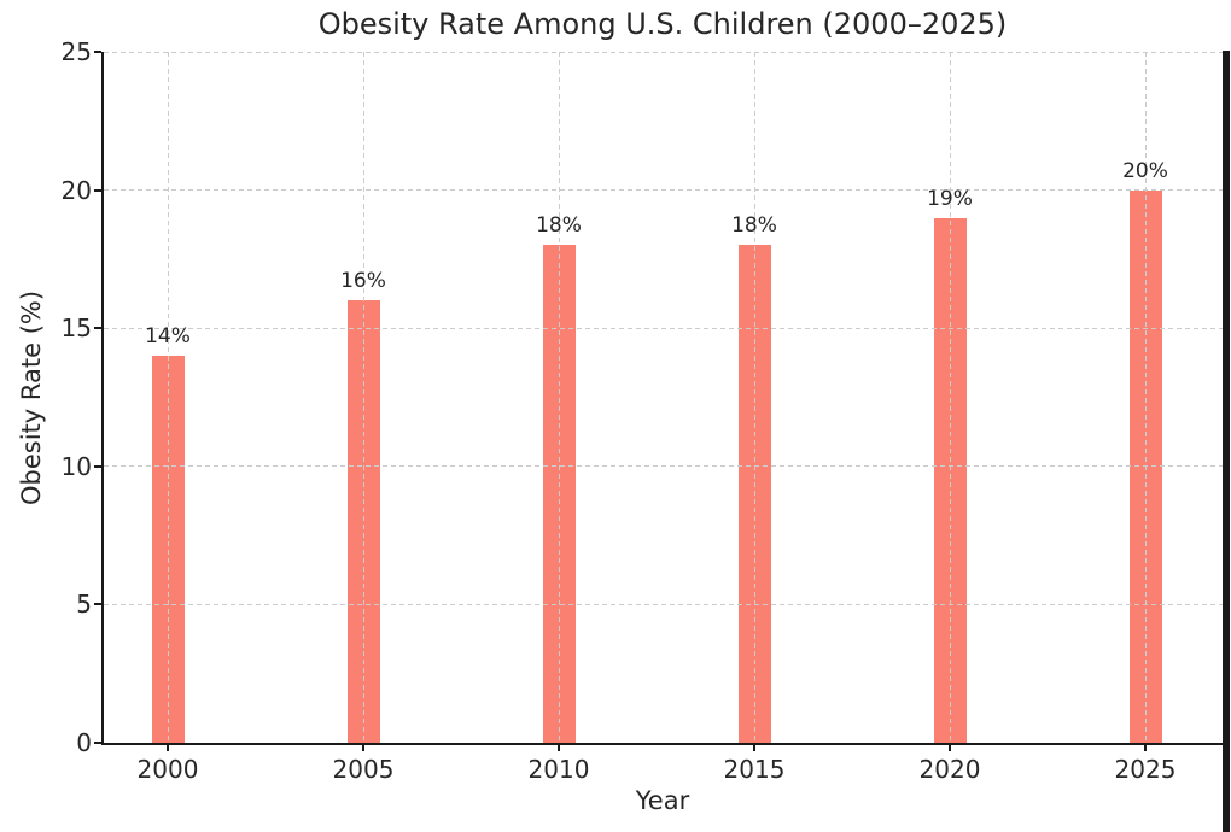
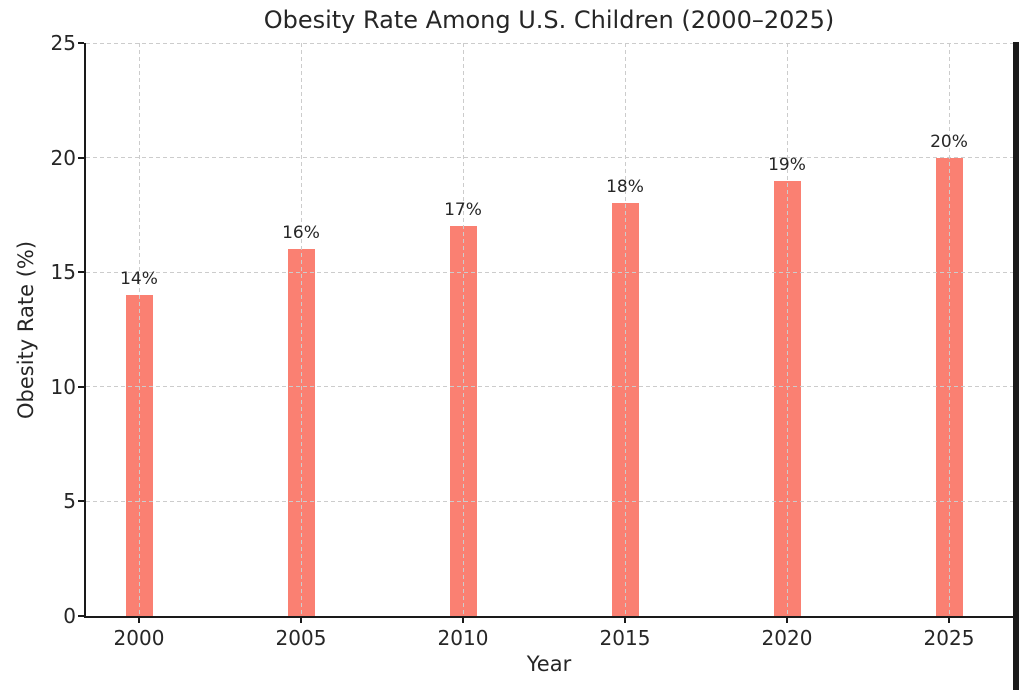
2010: 18% -> 17%
